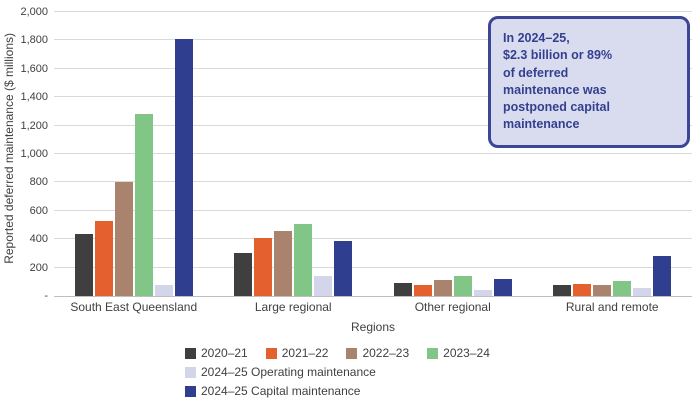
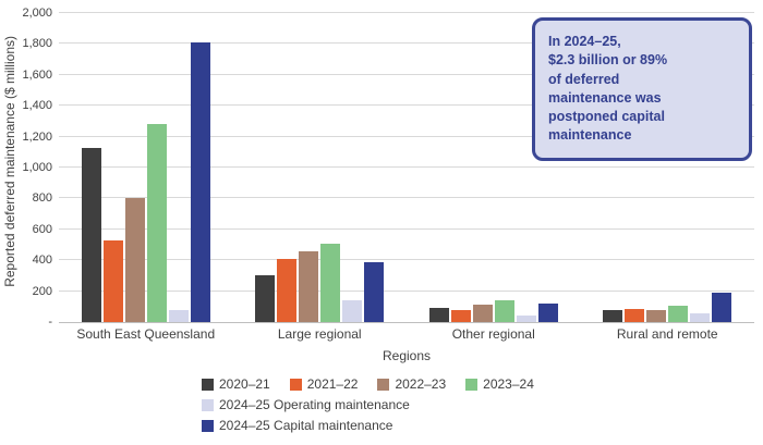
2020–21/South East Queensland: 440 -> 1130
2024–25 Capital maintenance/Rural and remote: 280 -> 190
